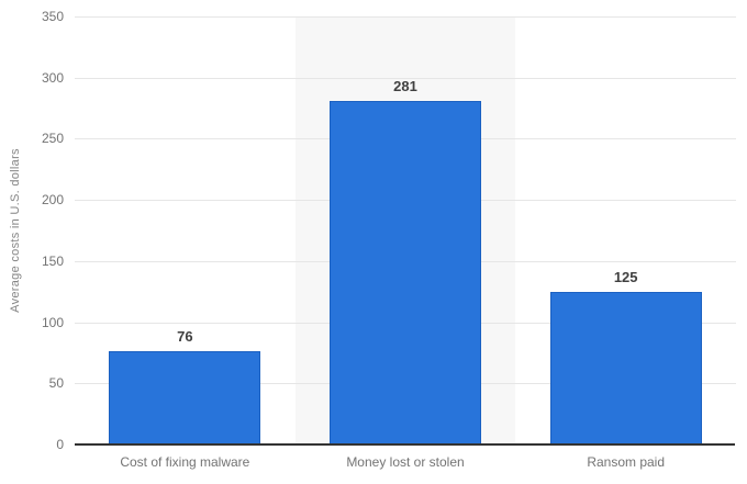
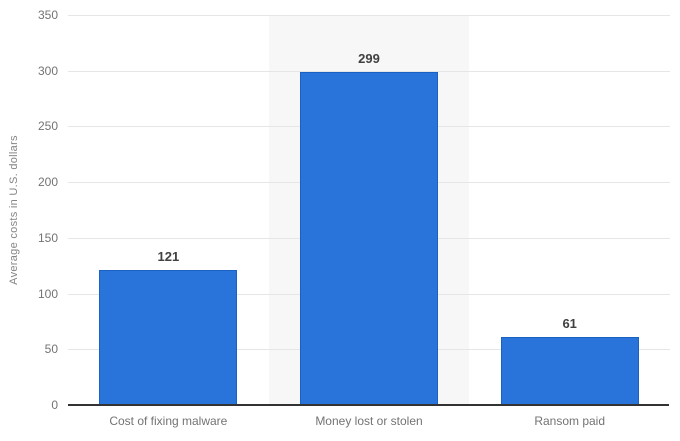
Cost of fixing malware: 76 -> 121
Money lost or stolen: 281 -> 299
Ransom paid: 125 -> 61
